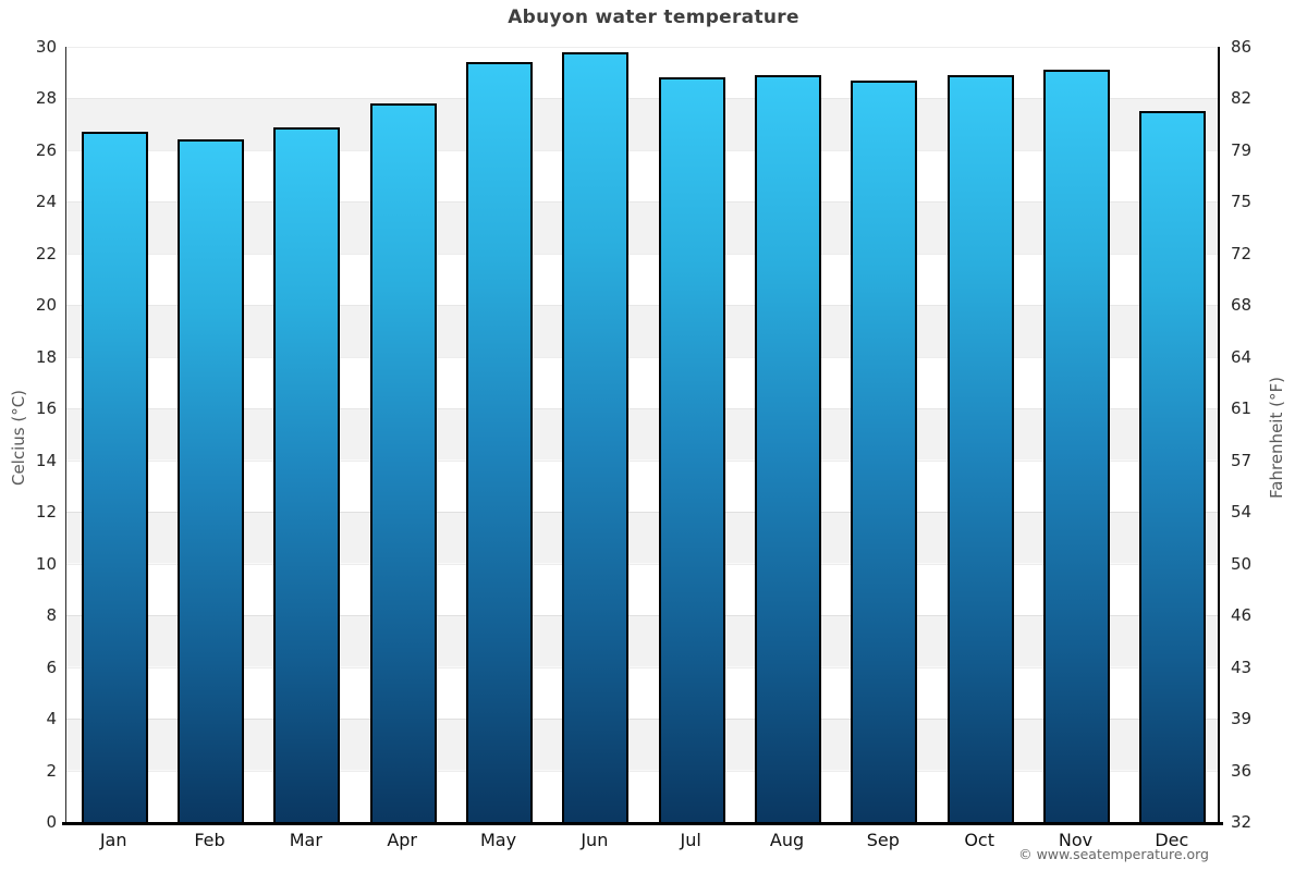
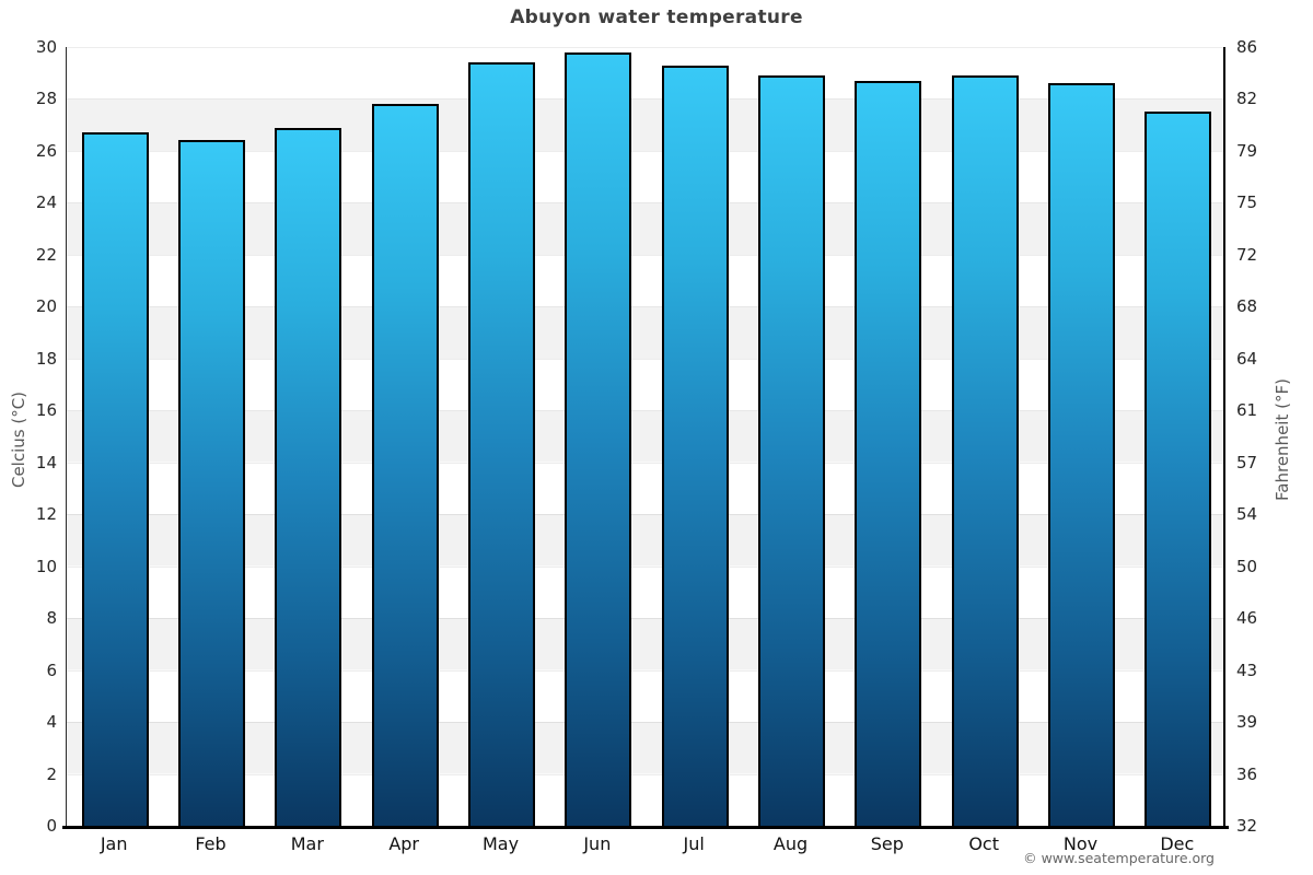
Jul: 28.8 -> 29.3
Nov: 29.1 -> 28.6
